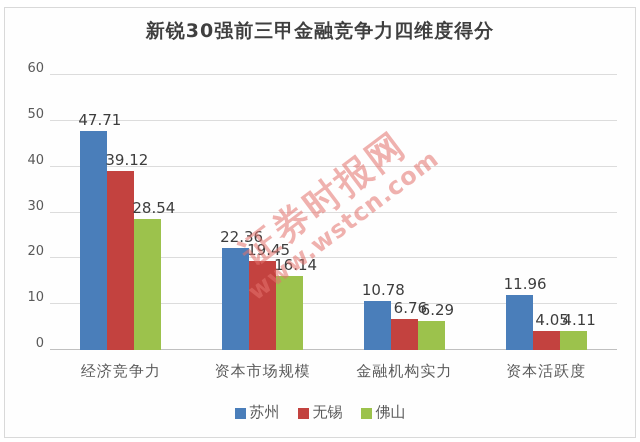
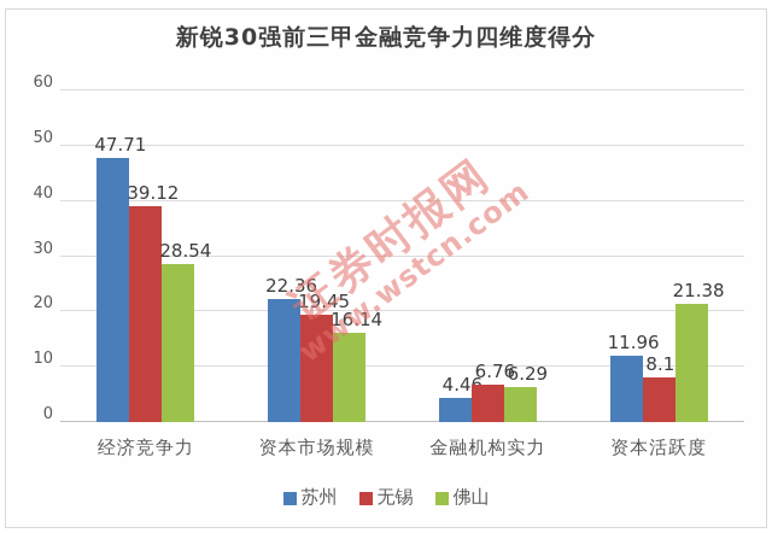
苏州/金融机构实力: 10.78 -> 4.46
无锡/资本活跃度: 4.05 -> 8.11
佛山/资本活跃度: 4.11 -> 21.38
